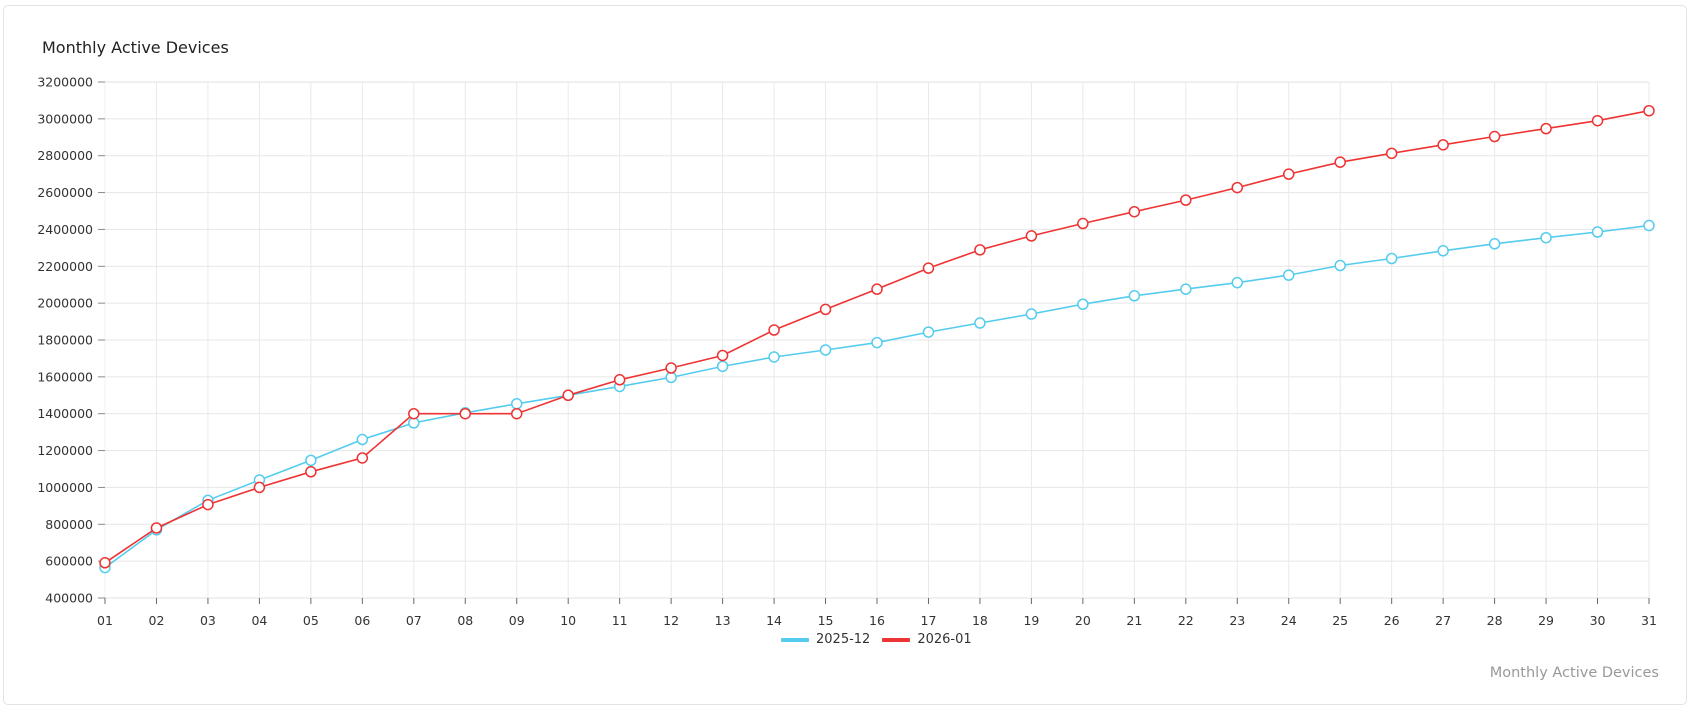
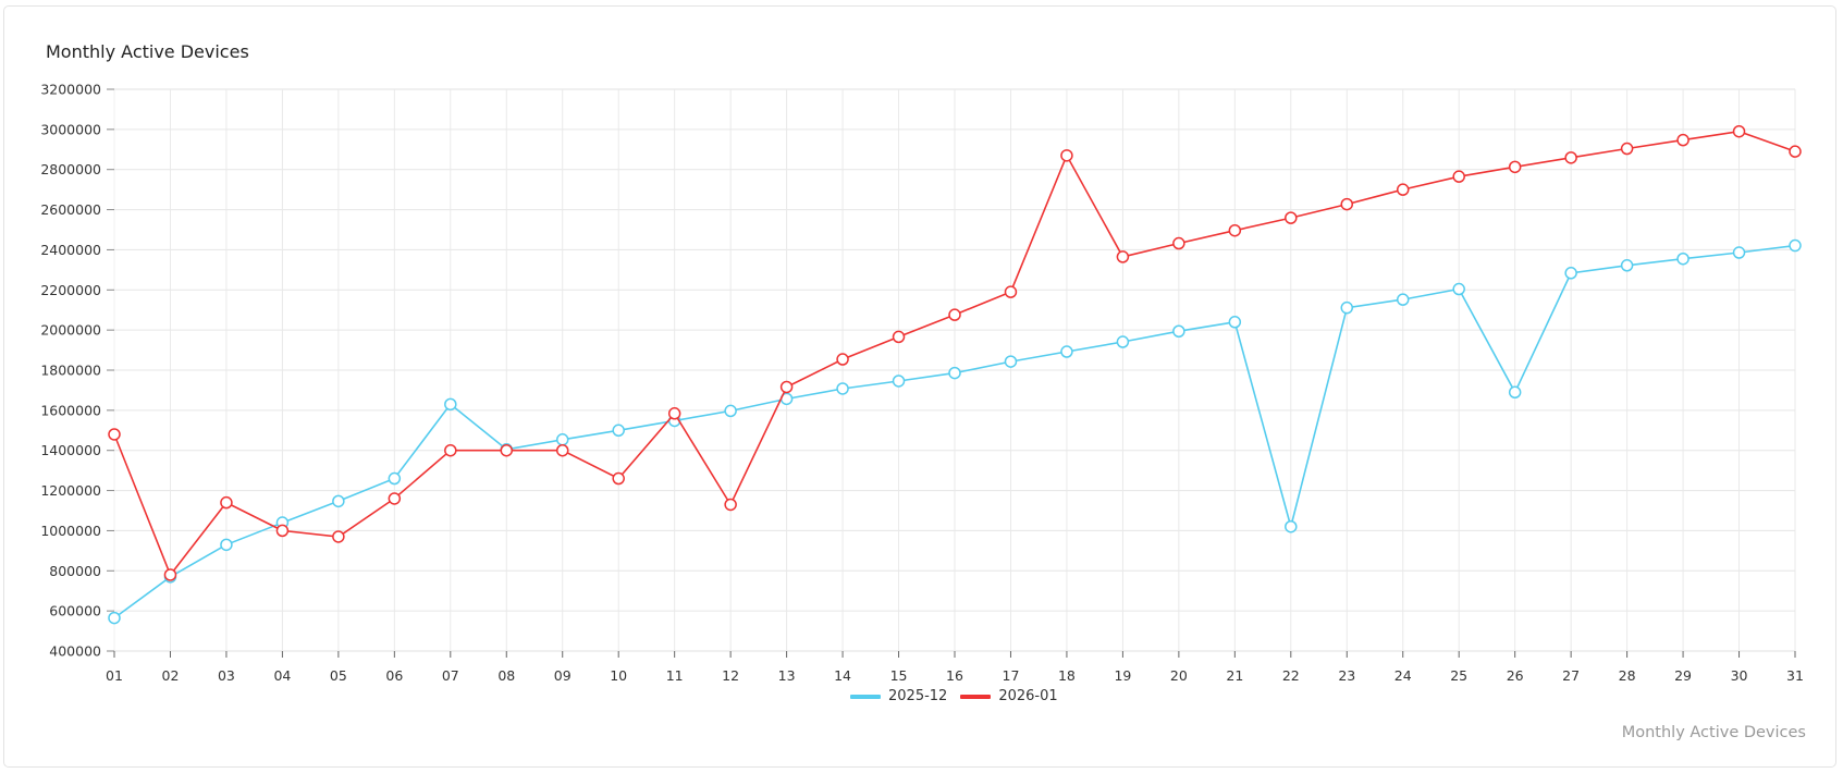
2026-01/01: 590000 -> 1480000
2026-01/03: 910000 -> 1140000
2026-01/05: 1080000 -> 970000
2025-12/07: 1350000 -> 1630000
2026-01/10: 1500000 -> 1260000
2026-01/12: 1650000 -> 1130000
2026-01/18: 2290000 -> 2870000
2025-12/22: 2080000 -> 1020000
2025-12/26: 2240000 -> 1690000
2026-01/31: 3040000 -> 2890000
